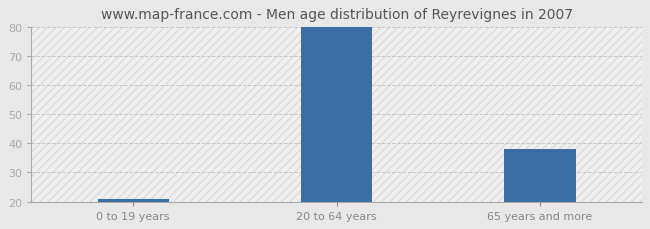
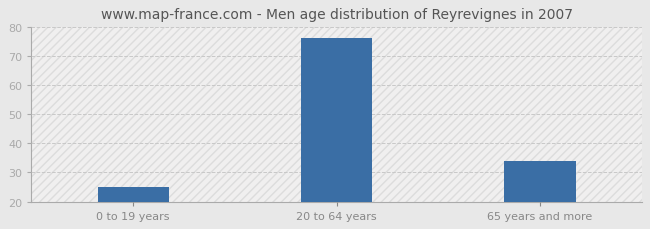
0 to 19 years: 21 -> 25
20 to 64 years: 80 -> 76
65 years and more: 38 -> 34
